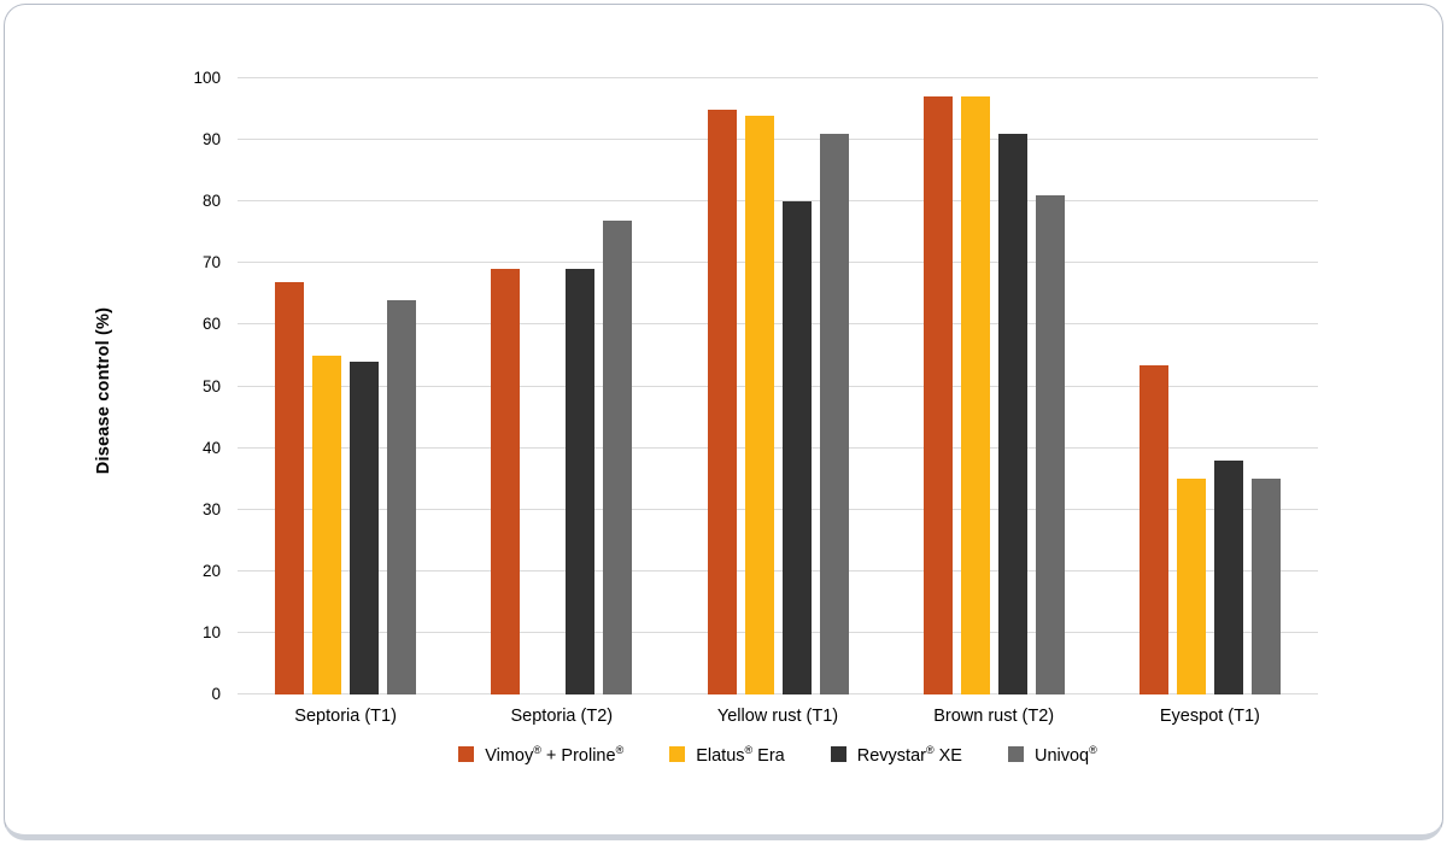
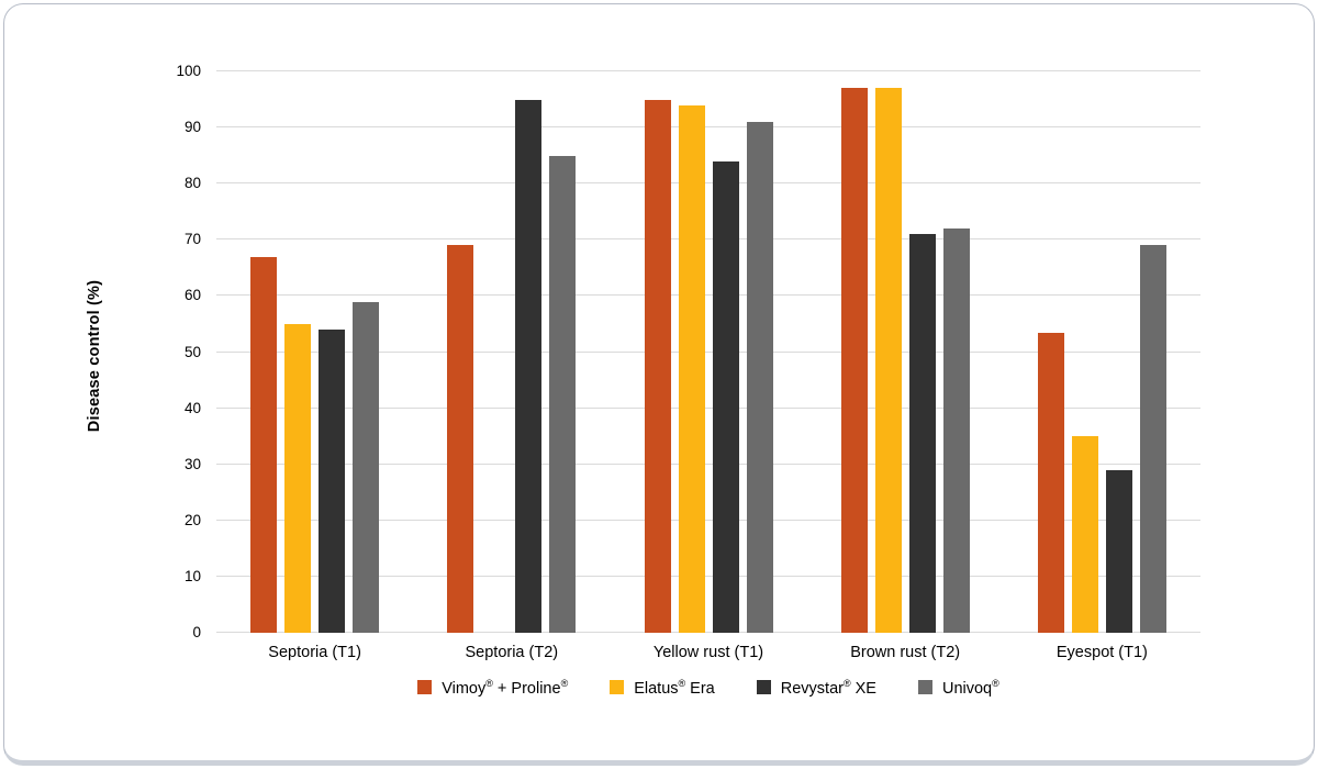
Univoq®/Septoria (T1): 64 -> 59
Revystar® XE/Septoria (T2): 69 -> 95
Univoq®/Septoria (T2): 77 -> 85
Revystar® XE/Yellow rust (T1): 80 -> 84
Revystar® XE/Brown rust (T2): 91 -> 71
Univoq®/Brown rust (T2): 81 -> 72
Revystar® XE/Eyespot (T1): 38 -> 29
Univoq®/Eyespot (T1): 35 -> 69
